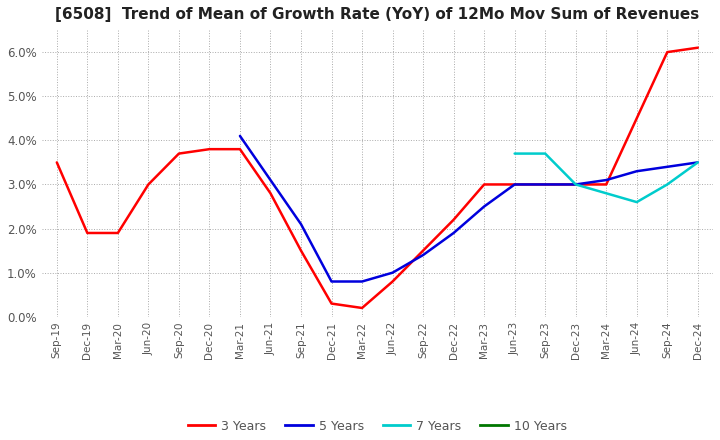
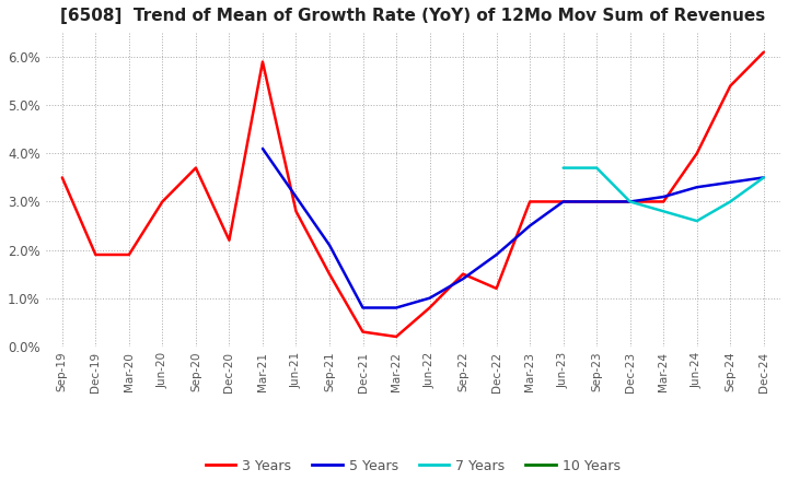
3 Years/Dec-20: 3.8% -> 2.2%
3 Years/Mar-21: 3.8% -> 5.9%
3 Years/Dec-22: 2.2% -> 1.2%
3 Years/Jun-24: 4.5% -> 4.0%
3 Years/Sep-24: 6.0% -> 5.4%
